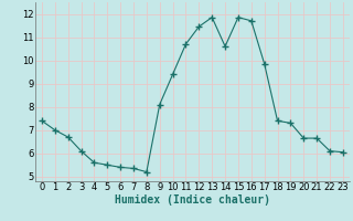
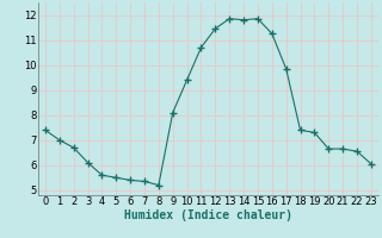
14: 10.60 -> 11.80
16: 11.70 -> 11.25
22: 6.10 -> 6.55
